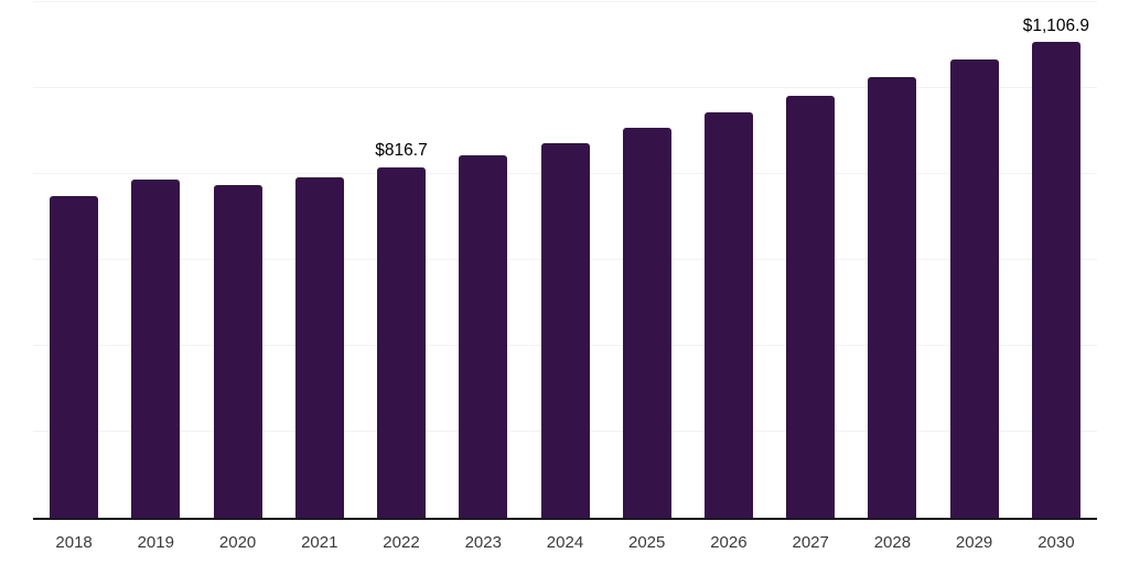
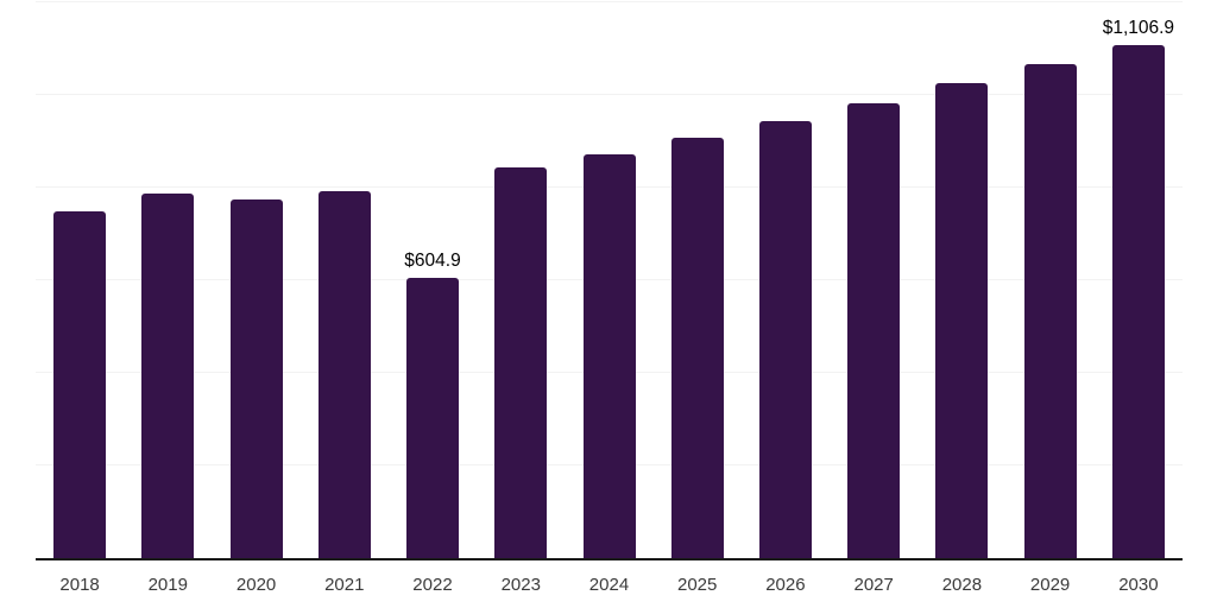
2022: $816.7 -> $604.9
